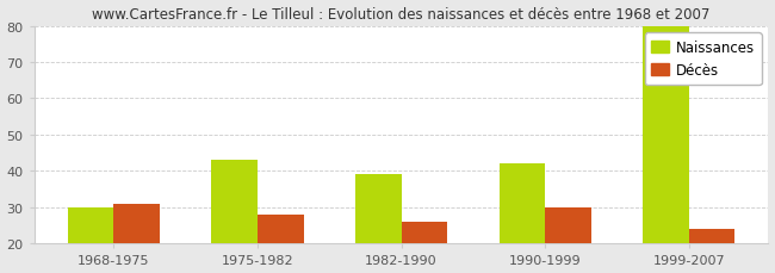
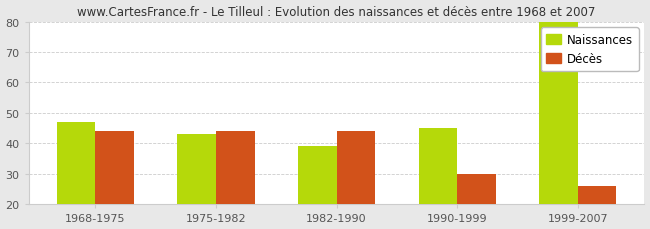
Naissances/1968-1975: 30 -> 47
Décès/1968-1975: 31 -> 44
Décès/1975-1982: 28 -> 44
Décès/1982-1990: 26 -> 44
Naissances/1990-1999: 42 -> 45
Décès/1999-2007: 24 -> 26
